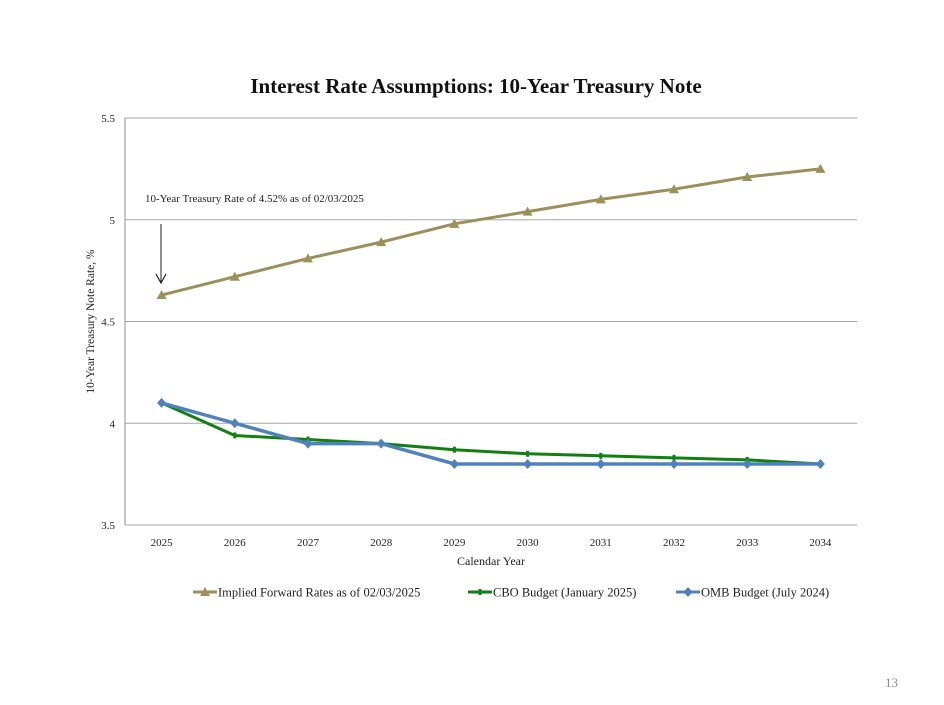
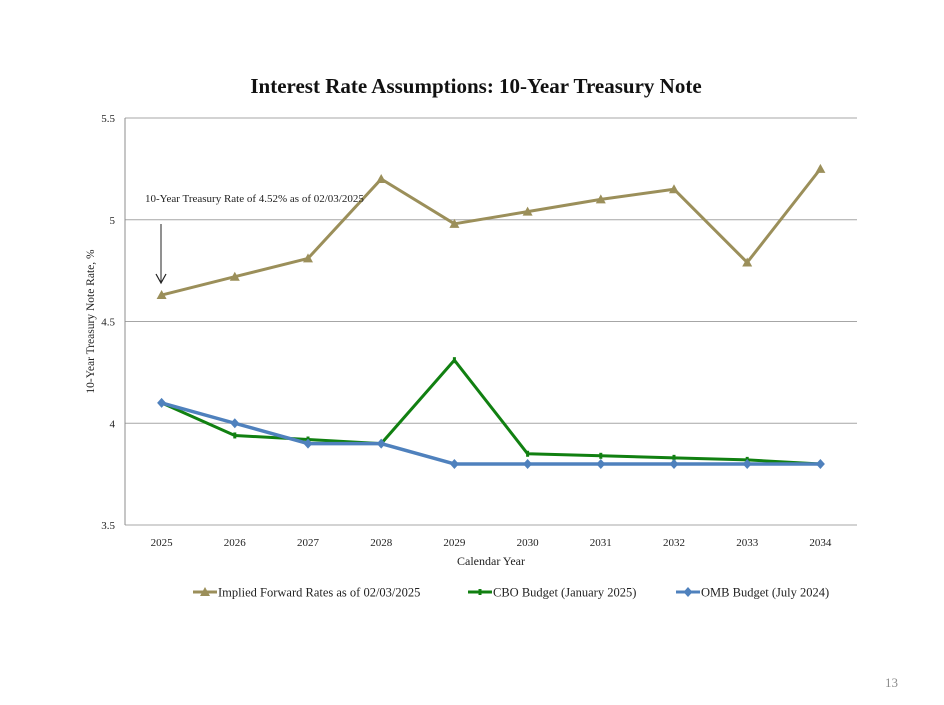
Implied Forward Rates as of 02/03/2025/2028: 4.89 -> 5.20
CBO Budget (January 2025)/2029: 3.87 -> 4.31
Implied Forward Rates as of 02/03/2025/2033: 5.21 -> 4.79
